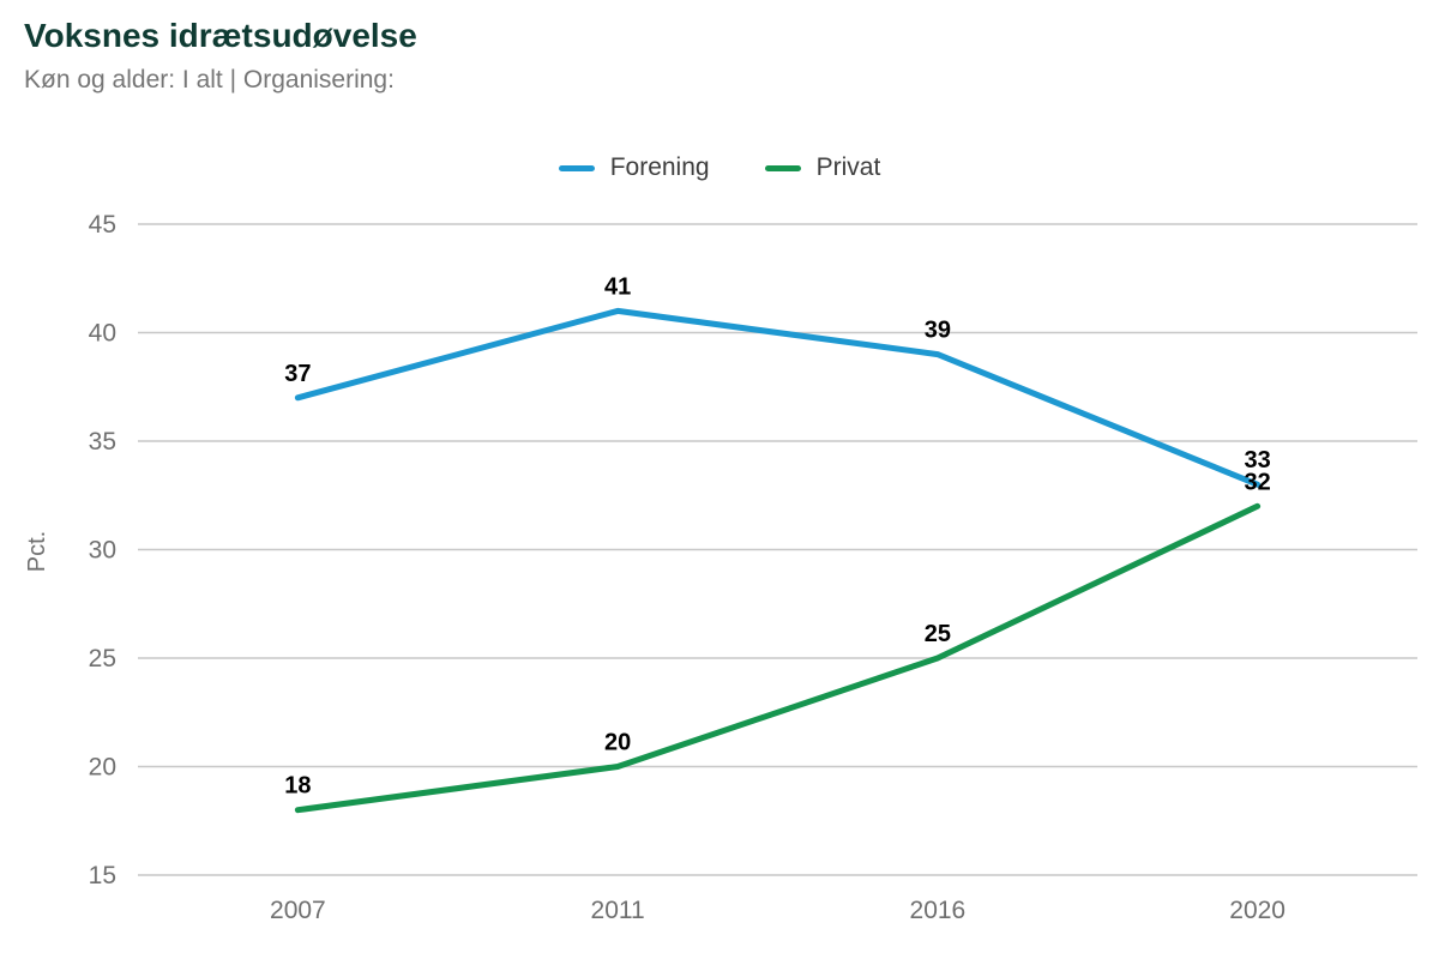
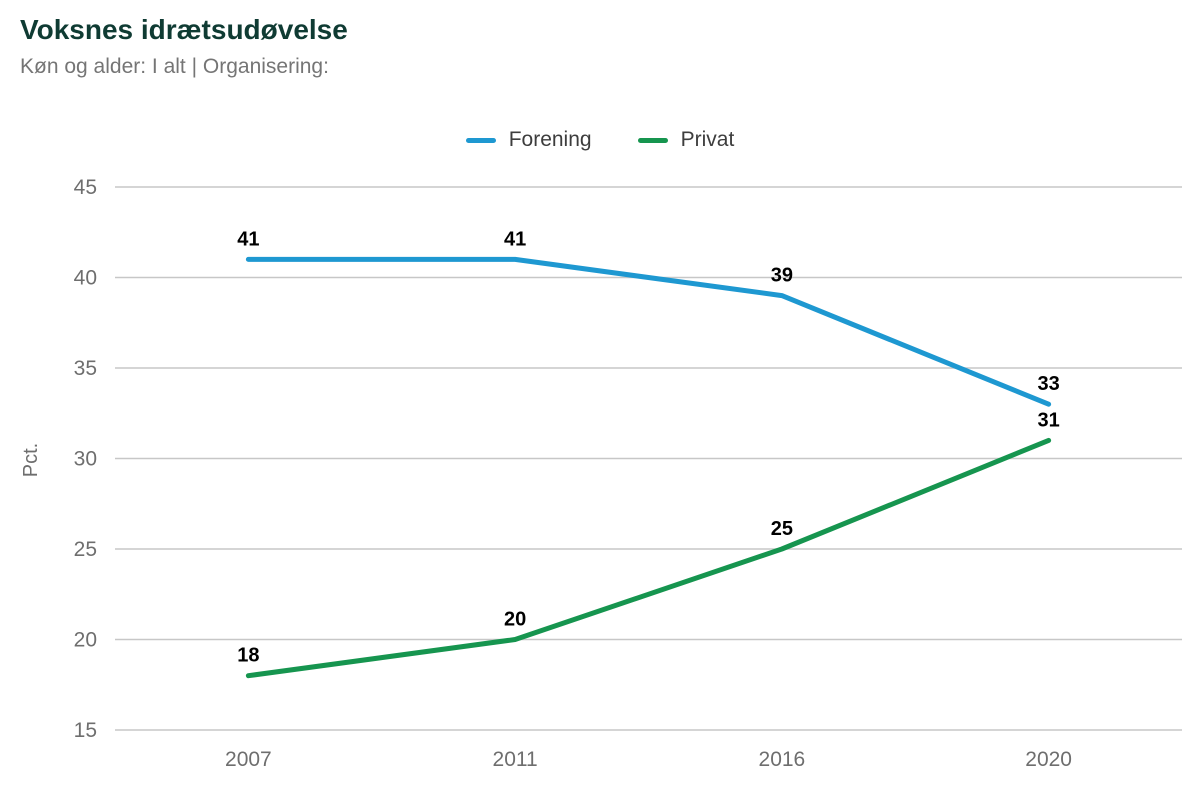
Forening/2007: 37 -> 41
Privat/2020: 32 -> 31
